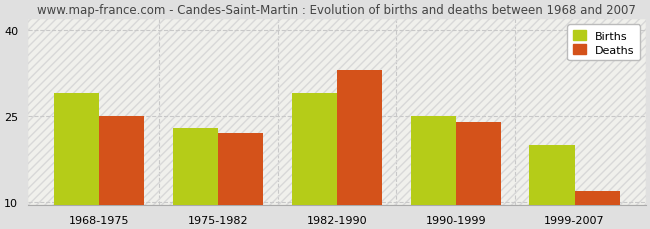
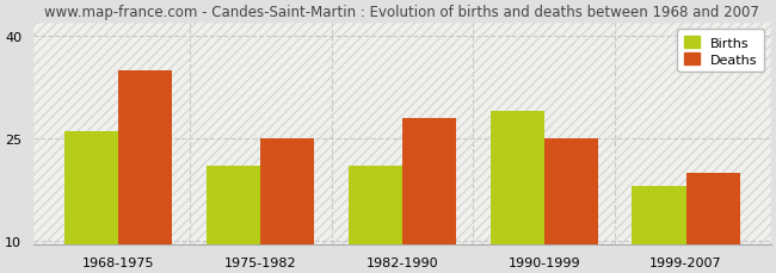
Births/1968-1975: 29 -> 26
Deaths/1968-1975: 25 -> 35
Births/1975-1982: 23 -> 21
Deaths/1975-1982: 22 -> 25
Births/1982-1990: 29 -> 21
Deaths/1982-1990: 33 -> 28
Births/1990-1999: 25 -> 29
Deaths/1990-1999: 24 -> 25
Births/1999-2007: 20 -> 18
Deaths/1999-2007: 12 -> 20
